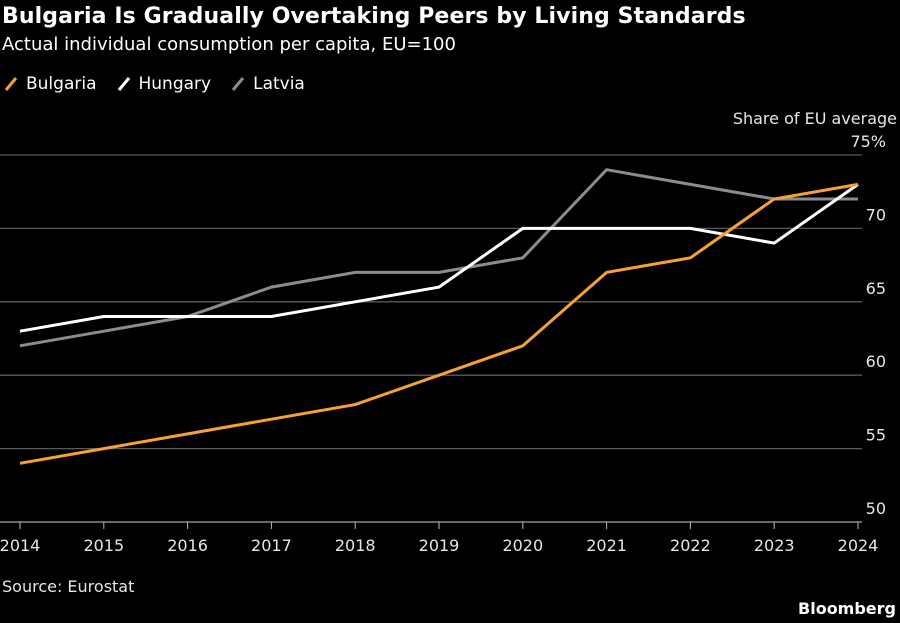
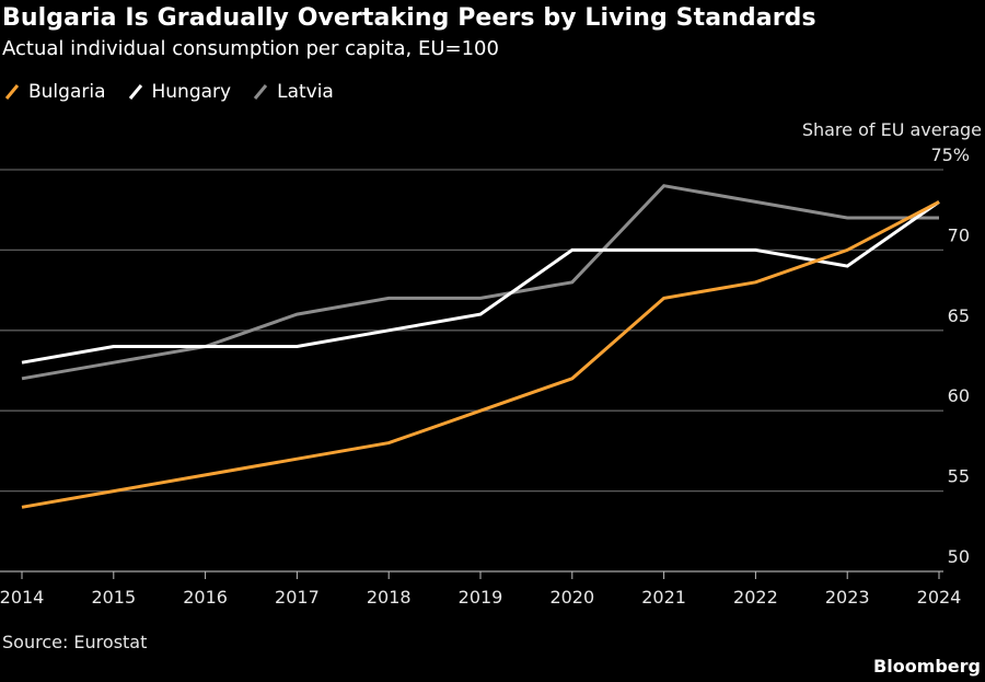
Bulgaria/2023: 72% -> 70%
